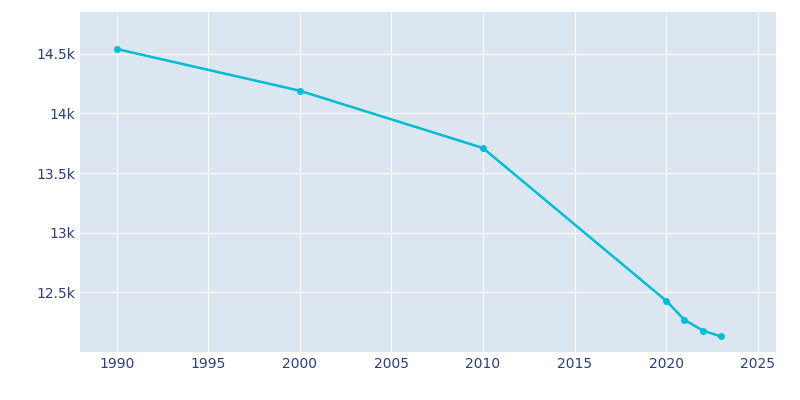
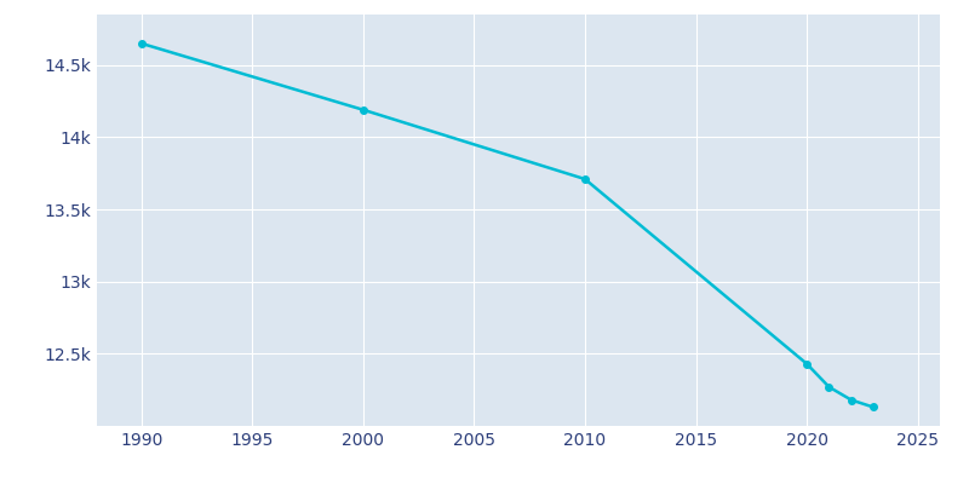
1990: 14.54k -> 14.65k
